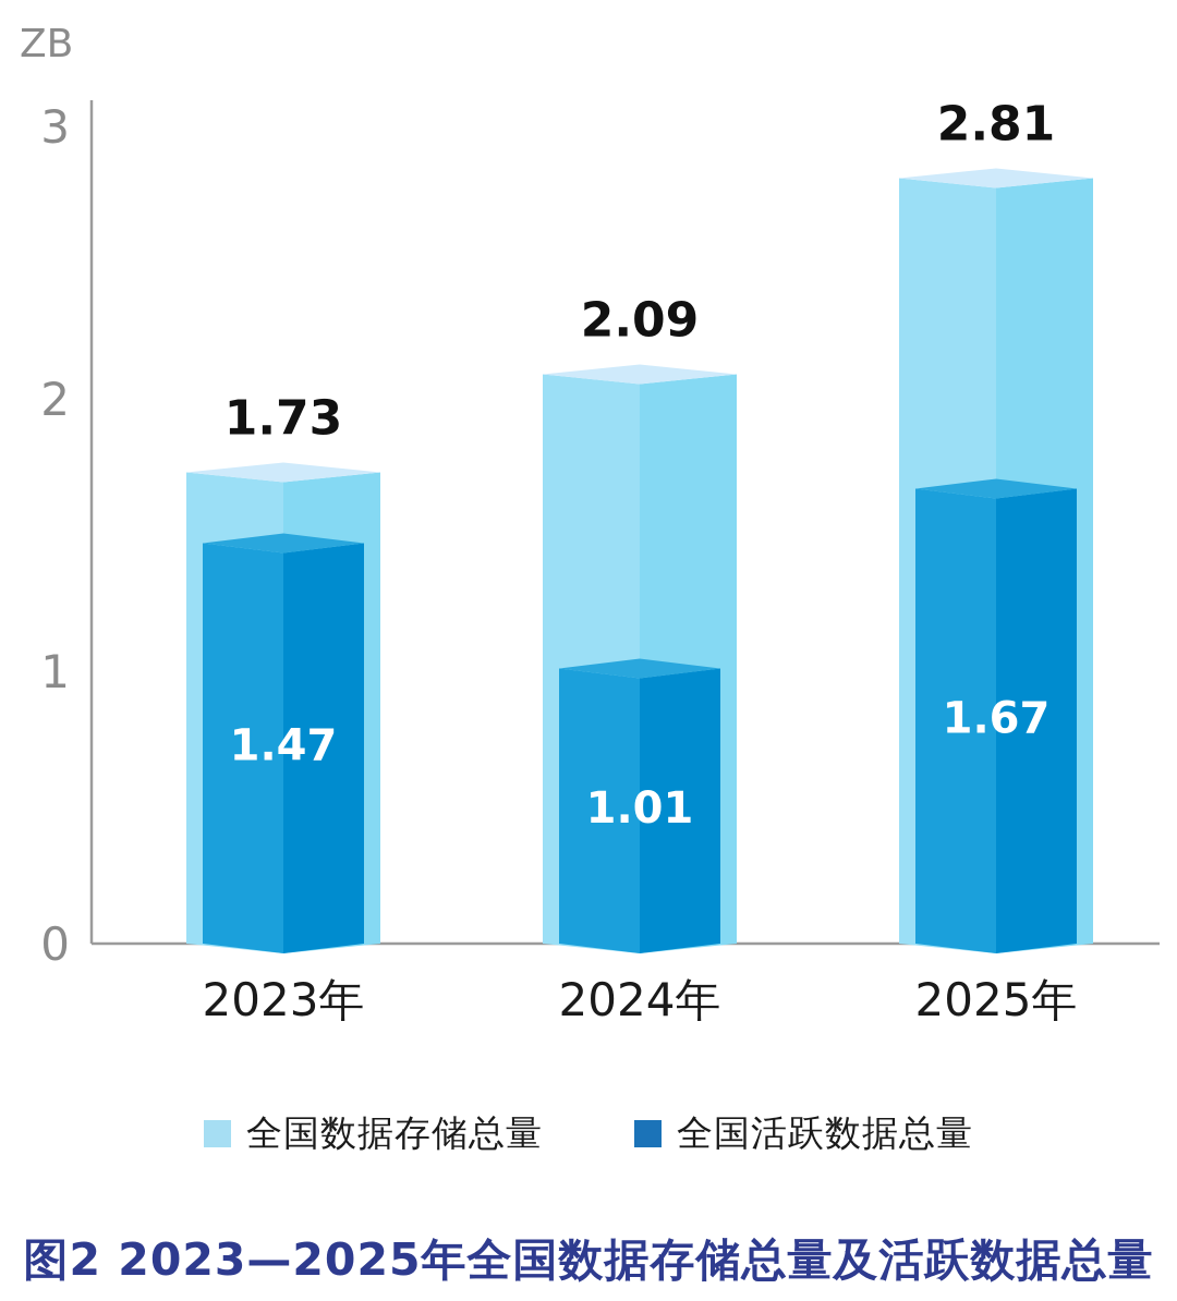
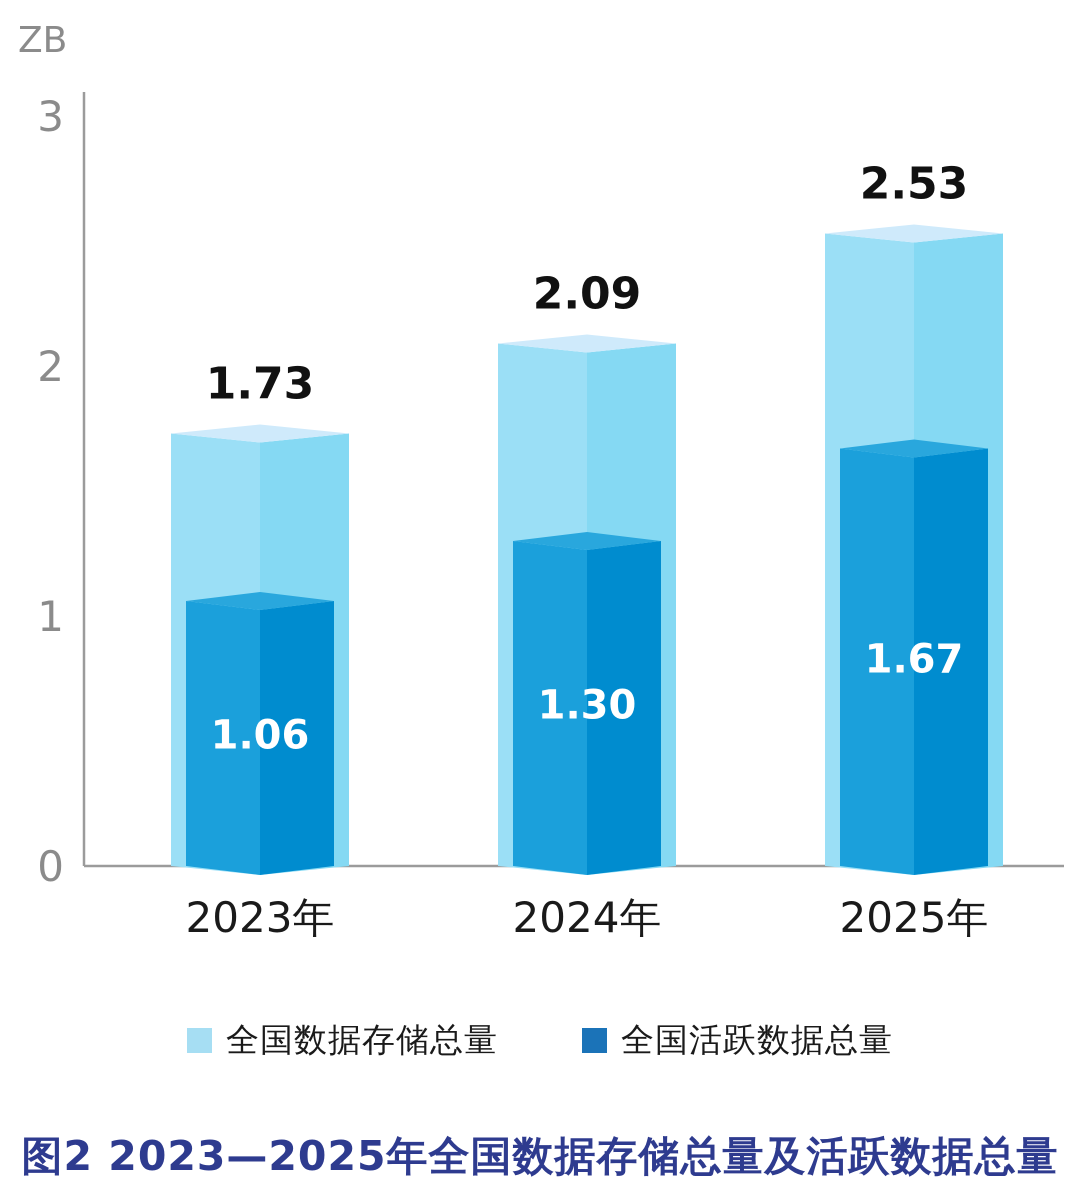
全国活跃数据总量/2023年: 1.47 -> 1.06
全国活跃数据总量/2024年: 1.01 -> 1.30
全国数据存储总量/2025年: 2.81 -> 2.53
